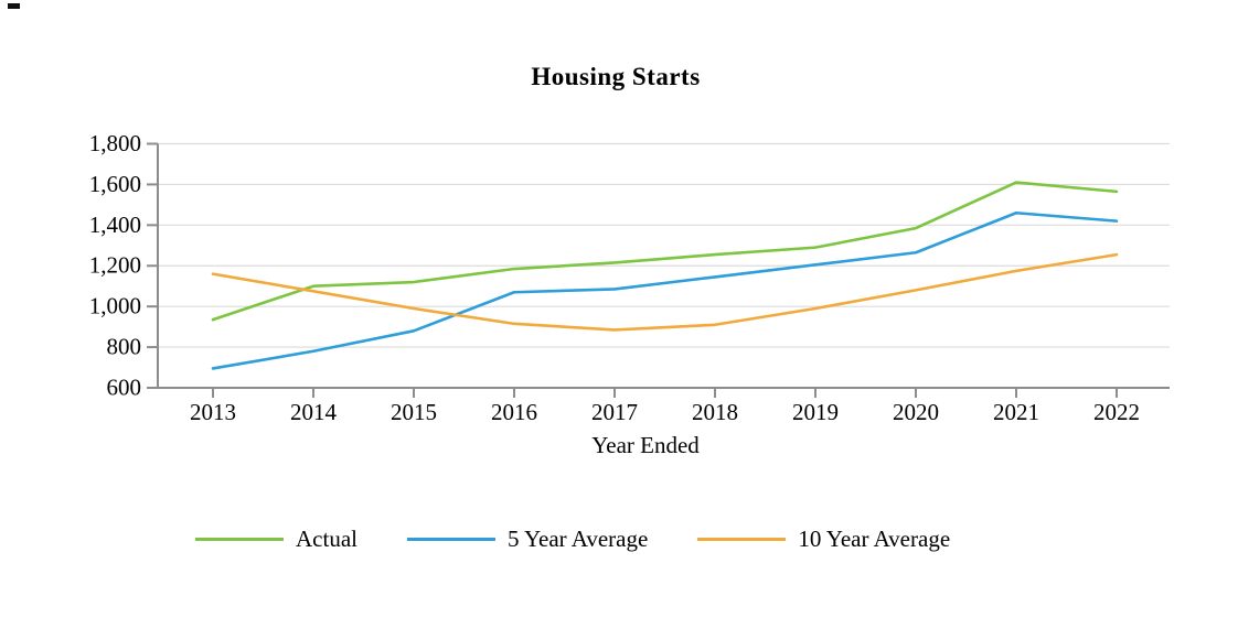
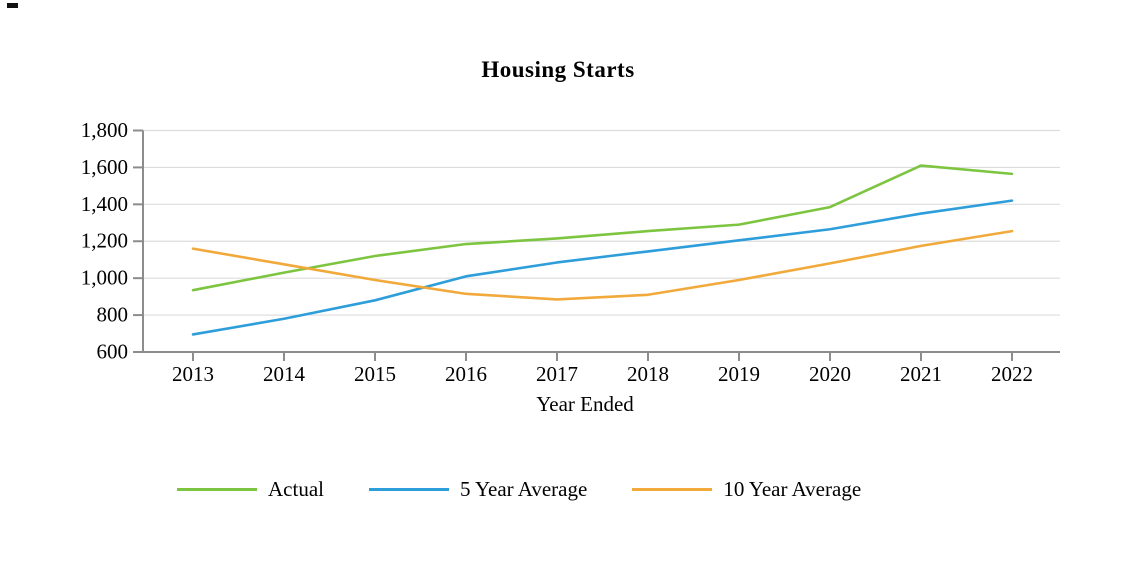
Actual/2014: 1100 -> 1030
5 Year Average/2016: 1070 -> 1010
5 Year Average/2021: 1460 -> 1350
